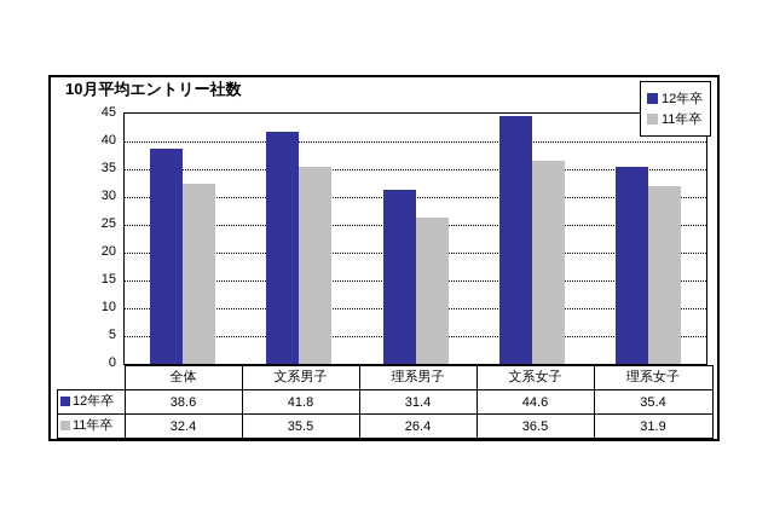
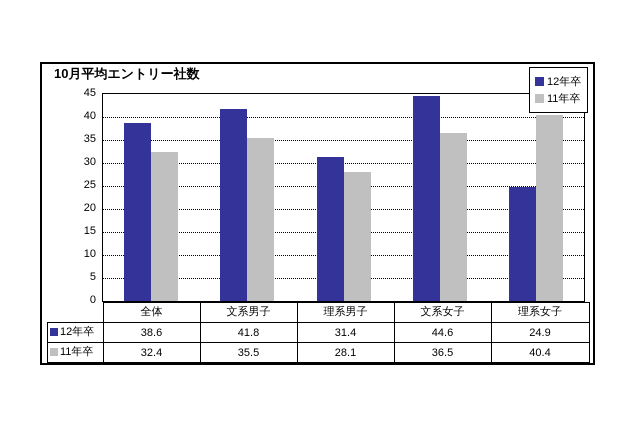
11年卒/理系男子: 26.4 -> 28.1
12年卒/理系女子: 35.4 -> 24.9
11年卒/理系女子: 31.9 -> 40.4
